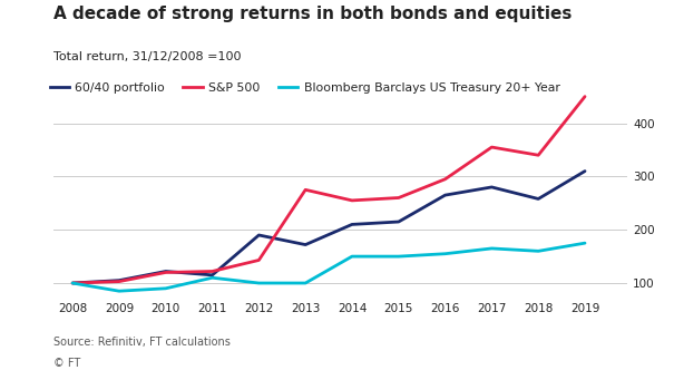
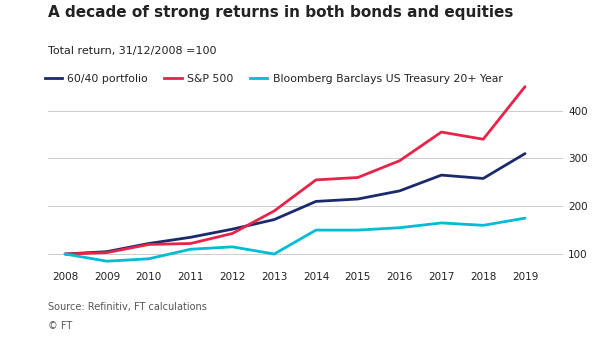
60/40 portfolio/2011: 115 -> 135
60/40 portfolio/2012: 190 -> 152
Bloomberg Barclays US Treasury 20+ Year/2012: 100 -> 115
S&P 500/2013: 275 -> 190
60/40 portfolio/2016: 265 -> 232
60/40 portfolio/2017: 280 -> 265
